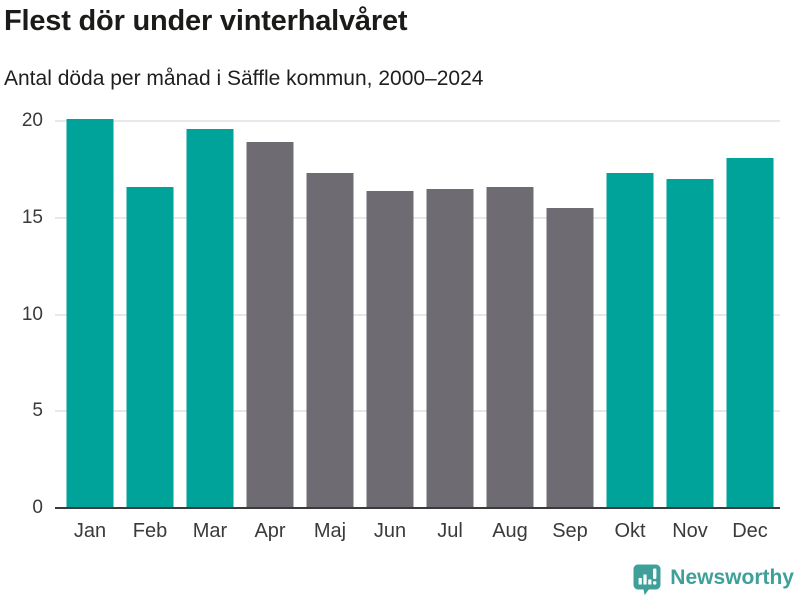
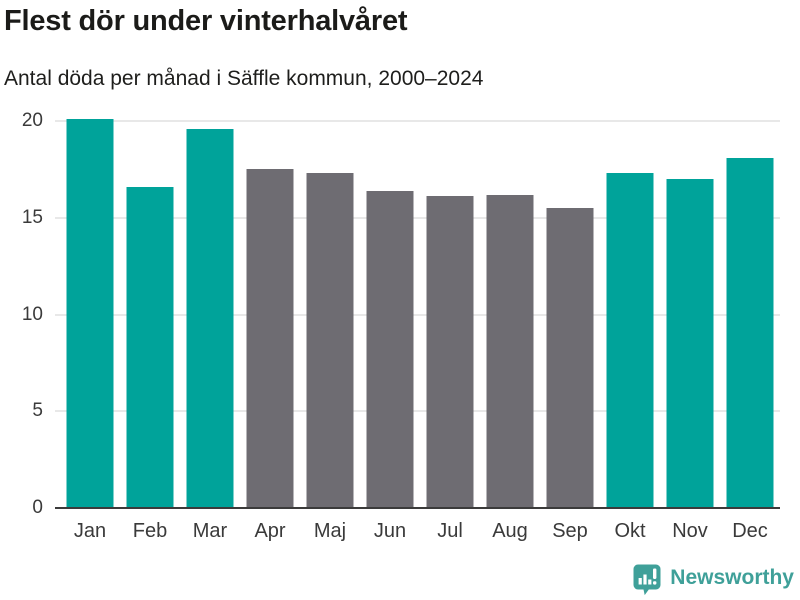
Apr: 18.9 -> 17.5
Jul: 16.5 -> 16.1
Aug: 16.6 -> 16.2
